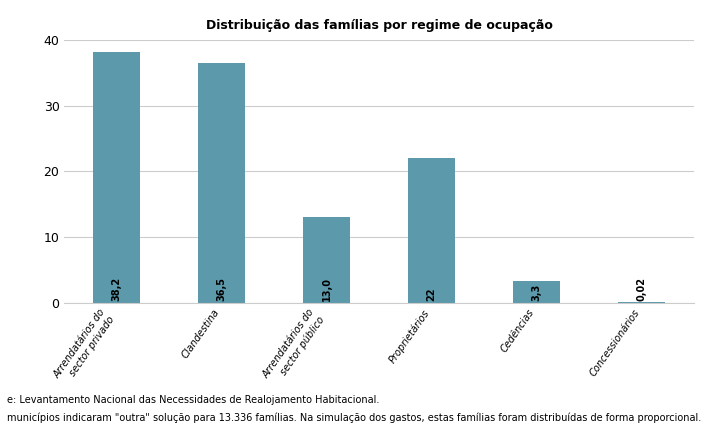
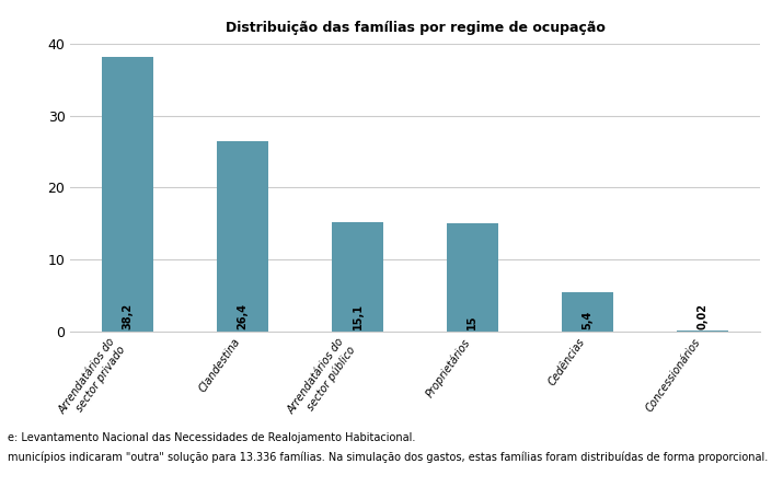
Clandestina: 36,5 -> 26,4
Arrendatários do sector público: 13,0 -> 15,1
Proprietários: 22 -> 15
Cedências: 3,3 -> 5,4
